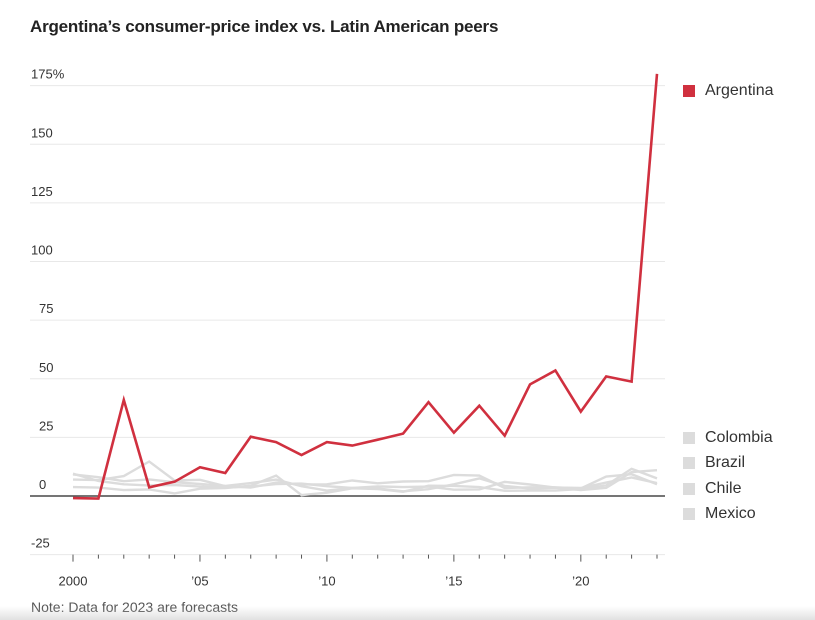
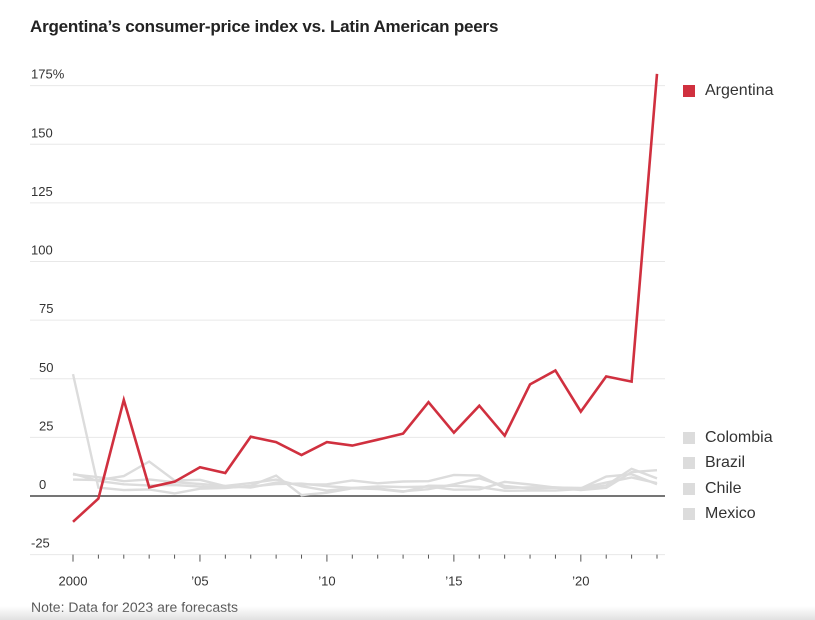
Argentina/2000: -1 -> -11
Chile/2000: 4 -> 52
